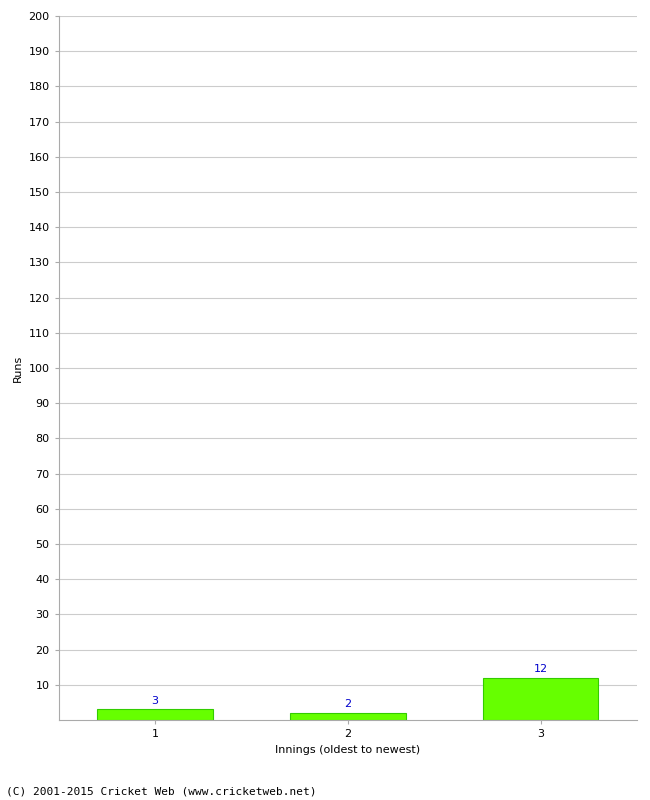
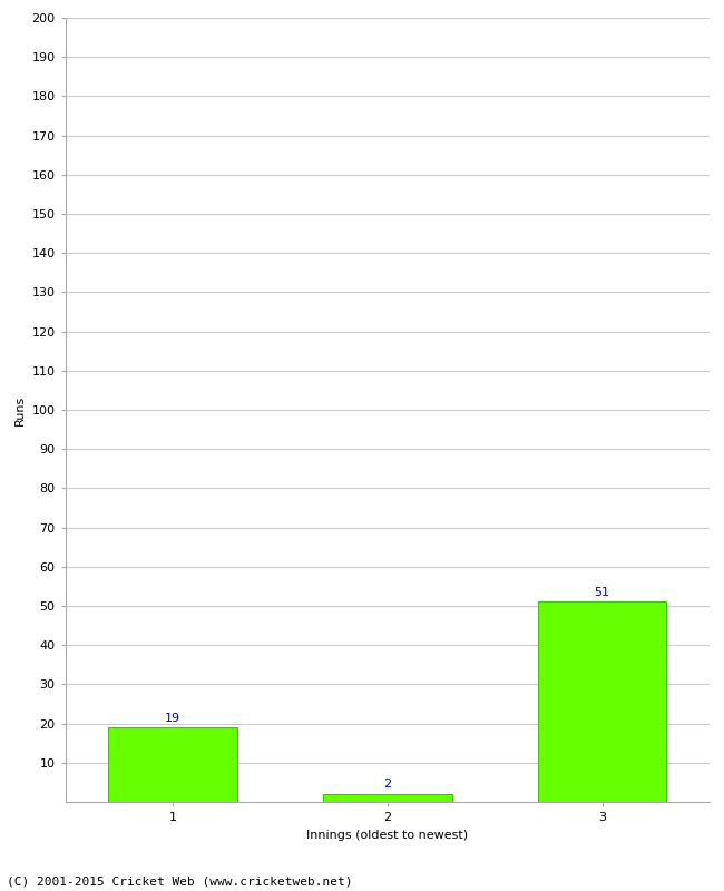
1: 3 -> 19
3: 12 -> 51
